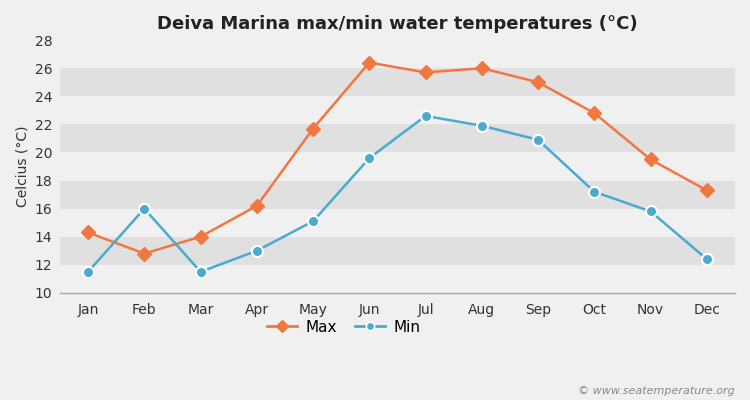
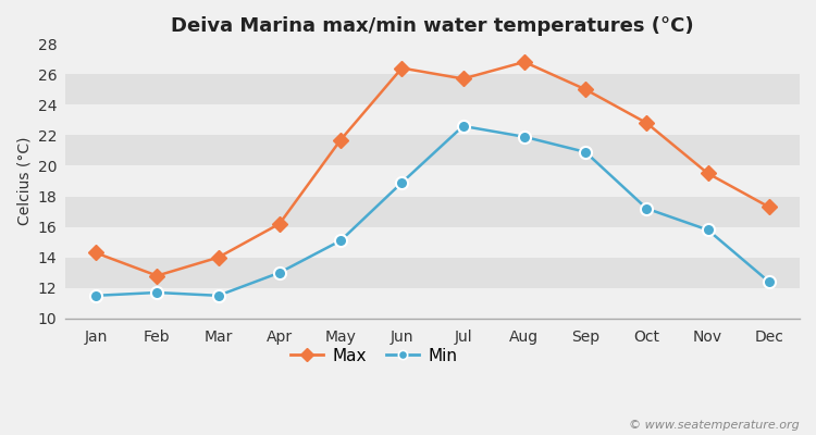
Min/Feb: 16.0 -> 11.7
Min/Jun: 19.6 -> 18.9
Max/Aug: 26.0 -> 26.8
